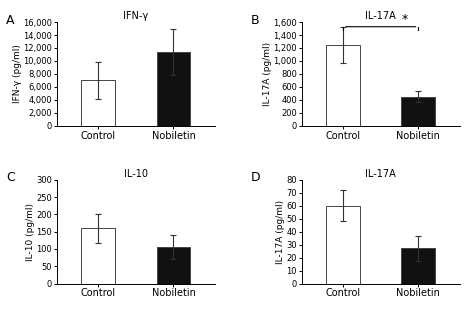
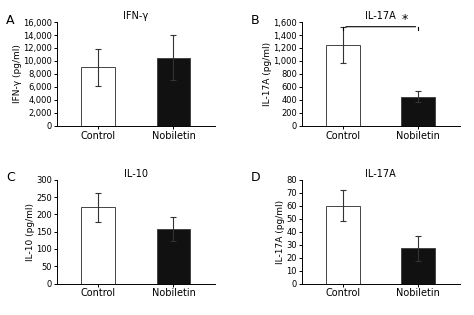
IFN-γ/Control: 7,000 -> 9,000
IFN-γ/Nobiletin: 11,400 -> 10,500
IL-10/Control: 160 -> 220
IL-10/Nobiletin: 105 -> 158
